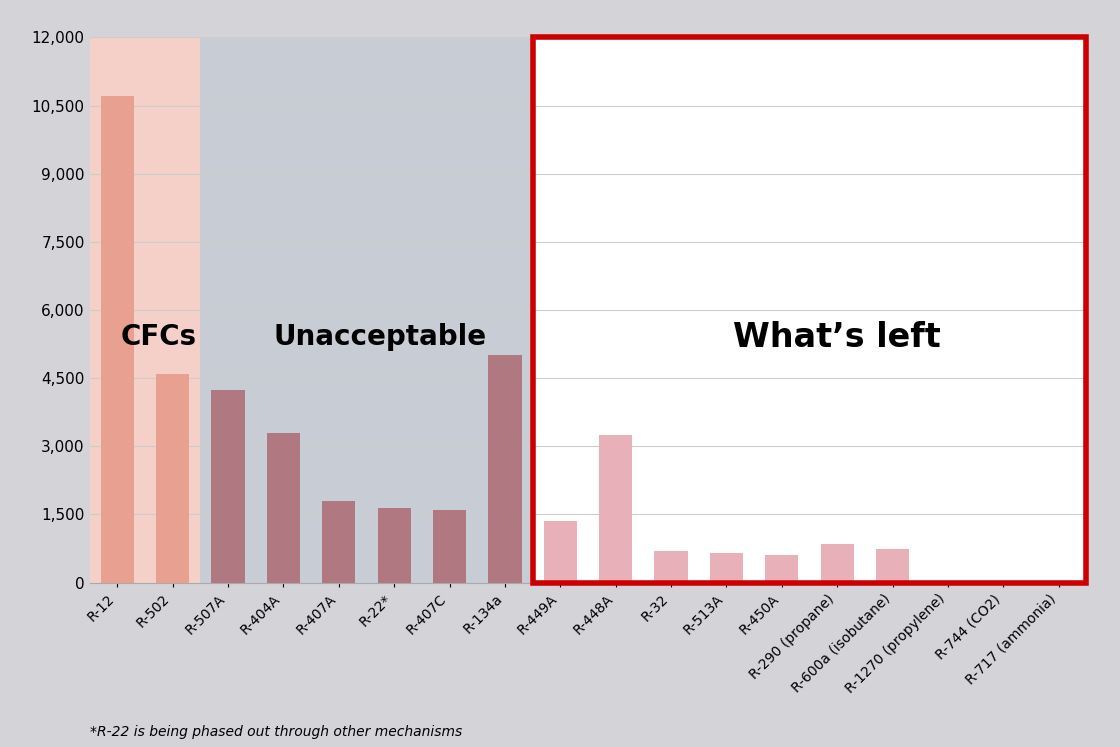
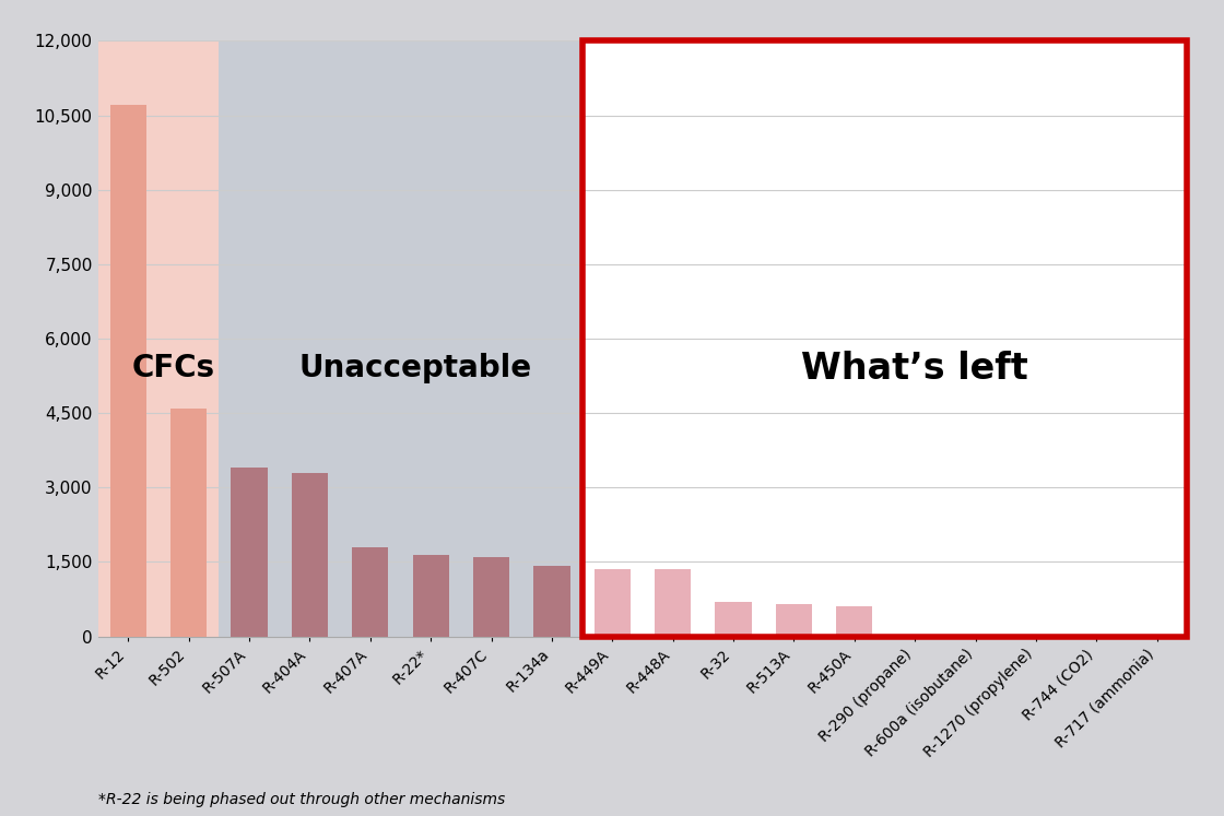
R-507A: 4,250 -> 3,400
R-134a: 5,000 -> 1,430
R-448A: 3,250 -> 1,350
R-290 (propane): 850 -> 20
R-600a (isobutane): 750 -> 20
